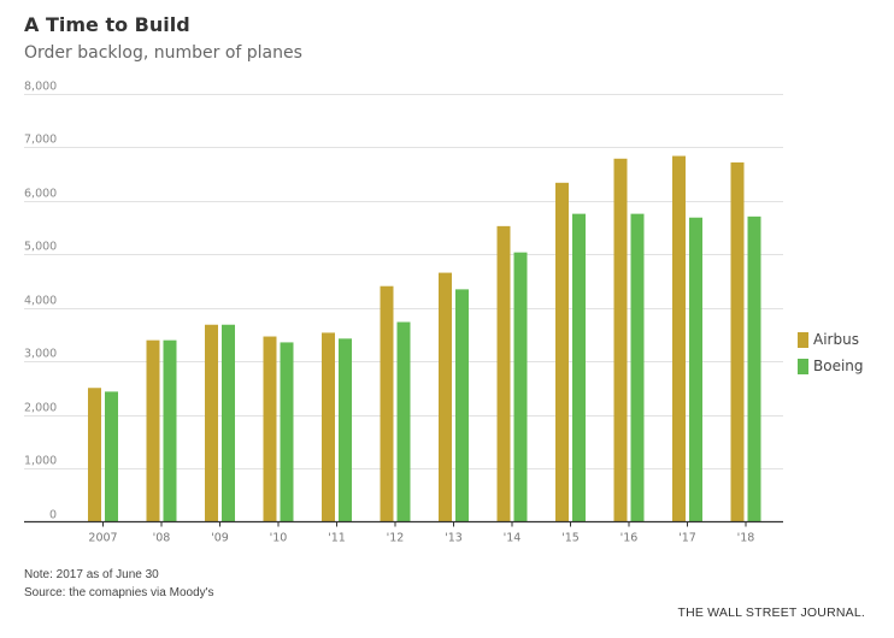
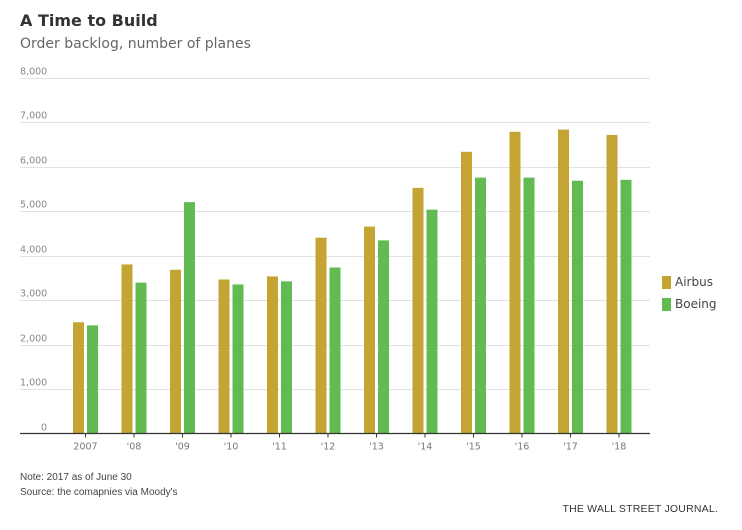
Airbus/'08: 3400 -> 3800
Boeing/'09: 3700 -> 5200
